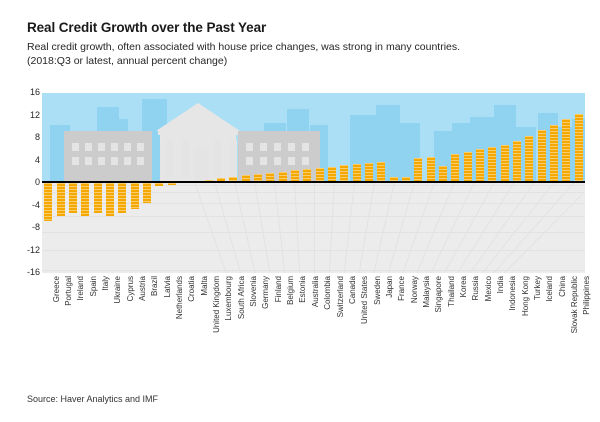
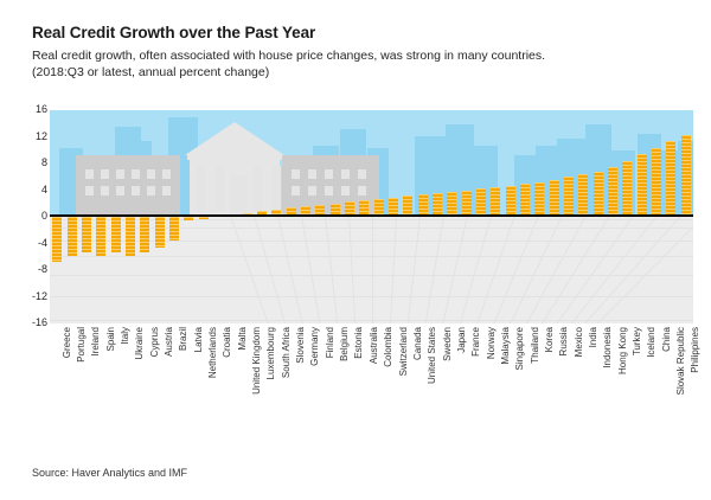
France: 1 -> 4
Norway: 1 -> 4
Thailand: 3 -> 5
